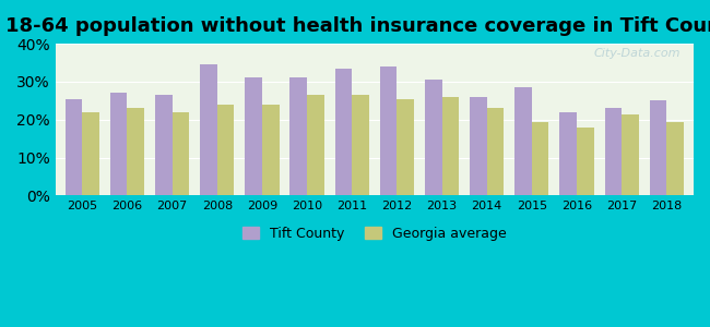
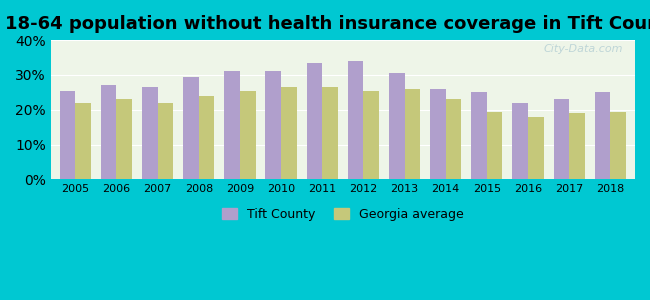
Tift County/2008: 34.5% -> 29.5%
Georgia average/2009: 24.0% -> 25.5%
Tift County/2015: 28.5% -> 25.0%
Georgia average/2017: 21.5% -> 19.0%
